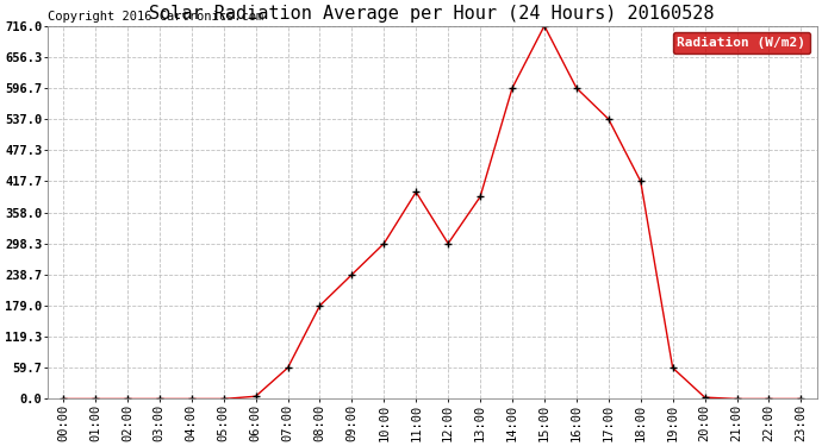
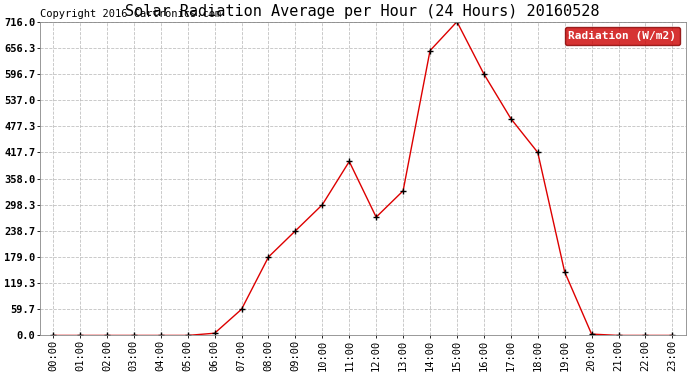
12:00: 298 -> 270
13:00: 388 -> 330
14:00: 597 -> 650
17:00: 537 -> 495
19:00: 60 -> 145
